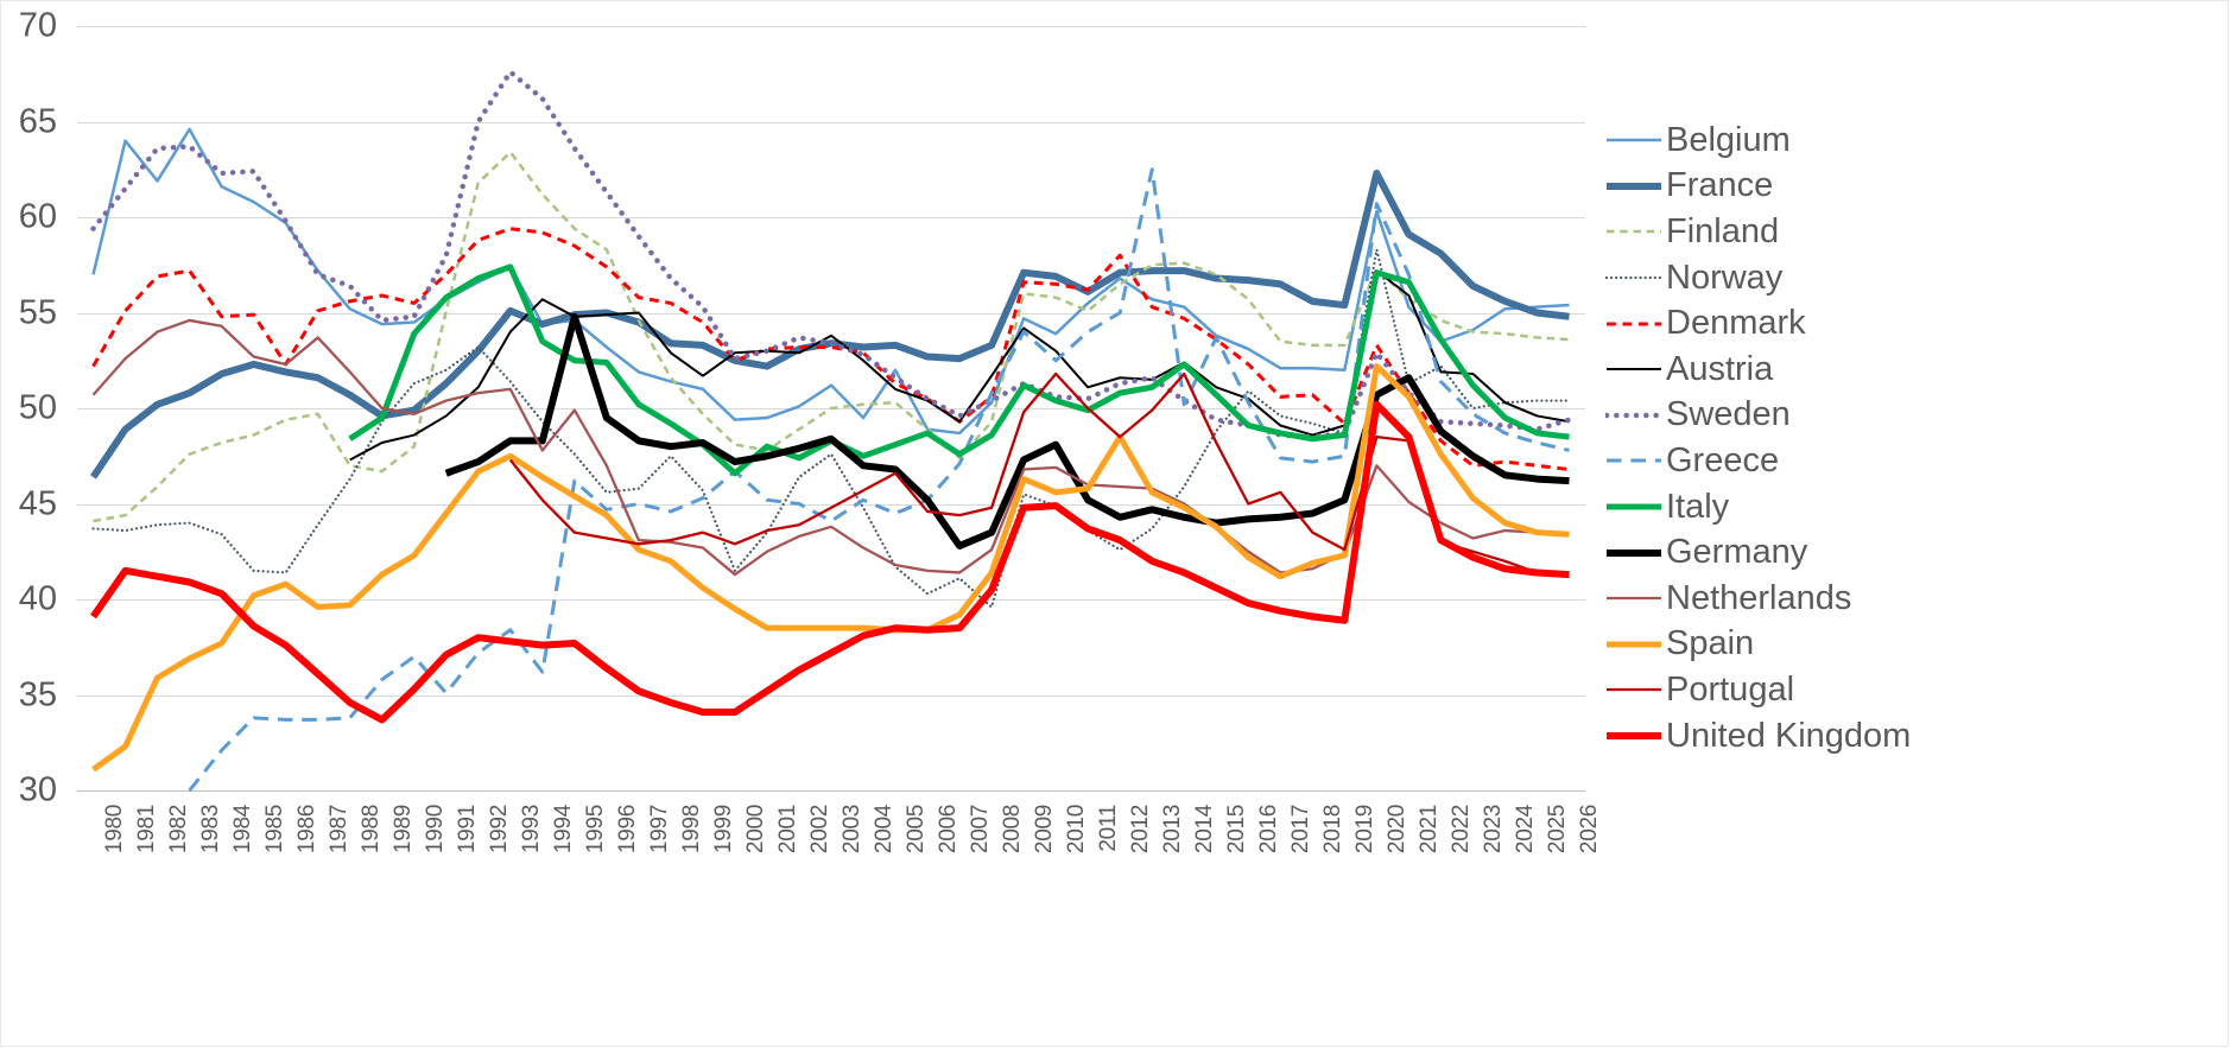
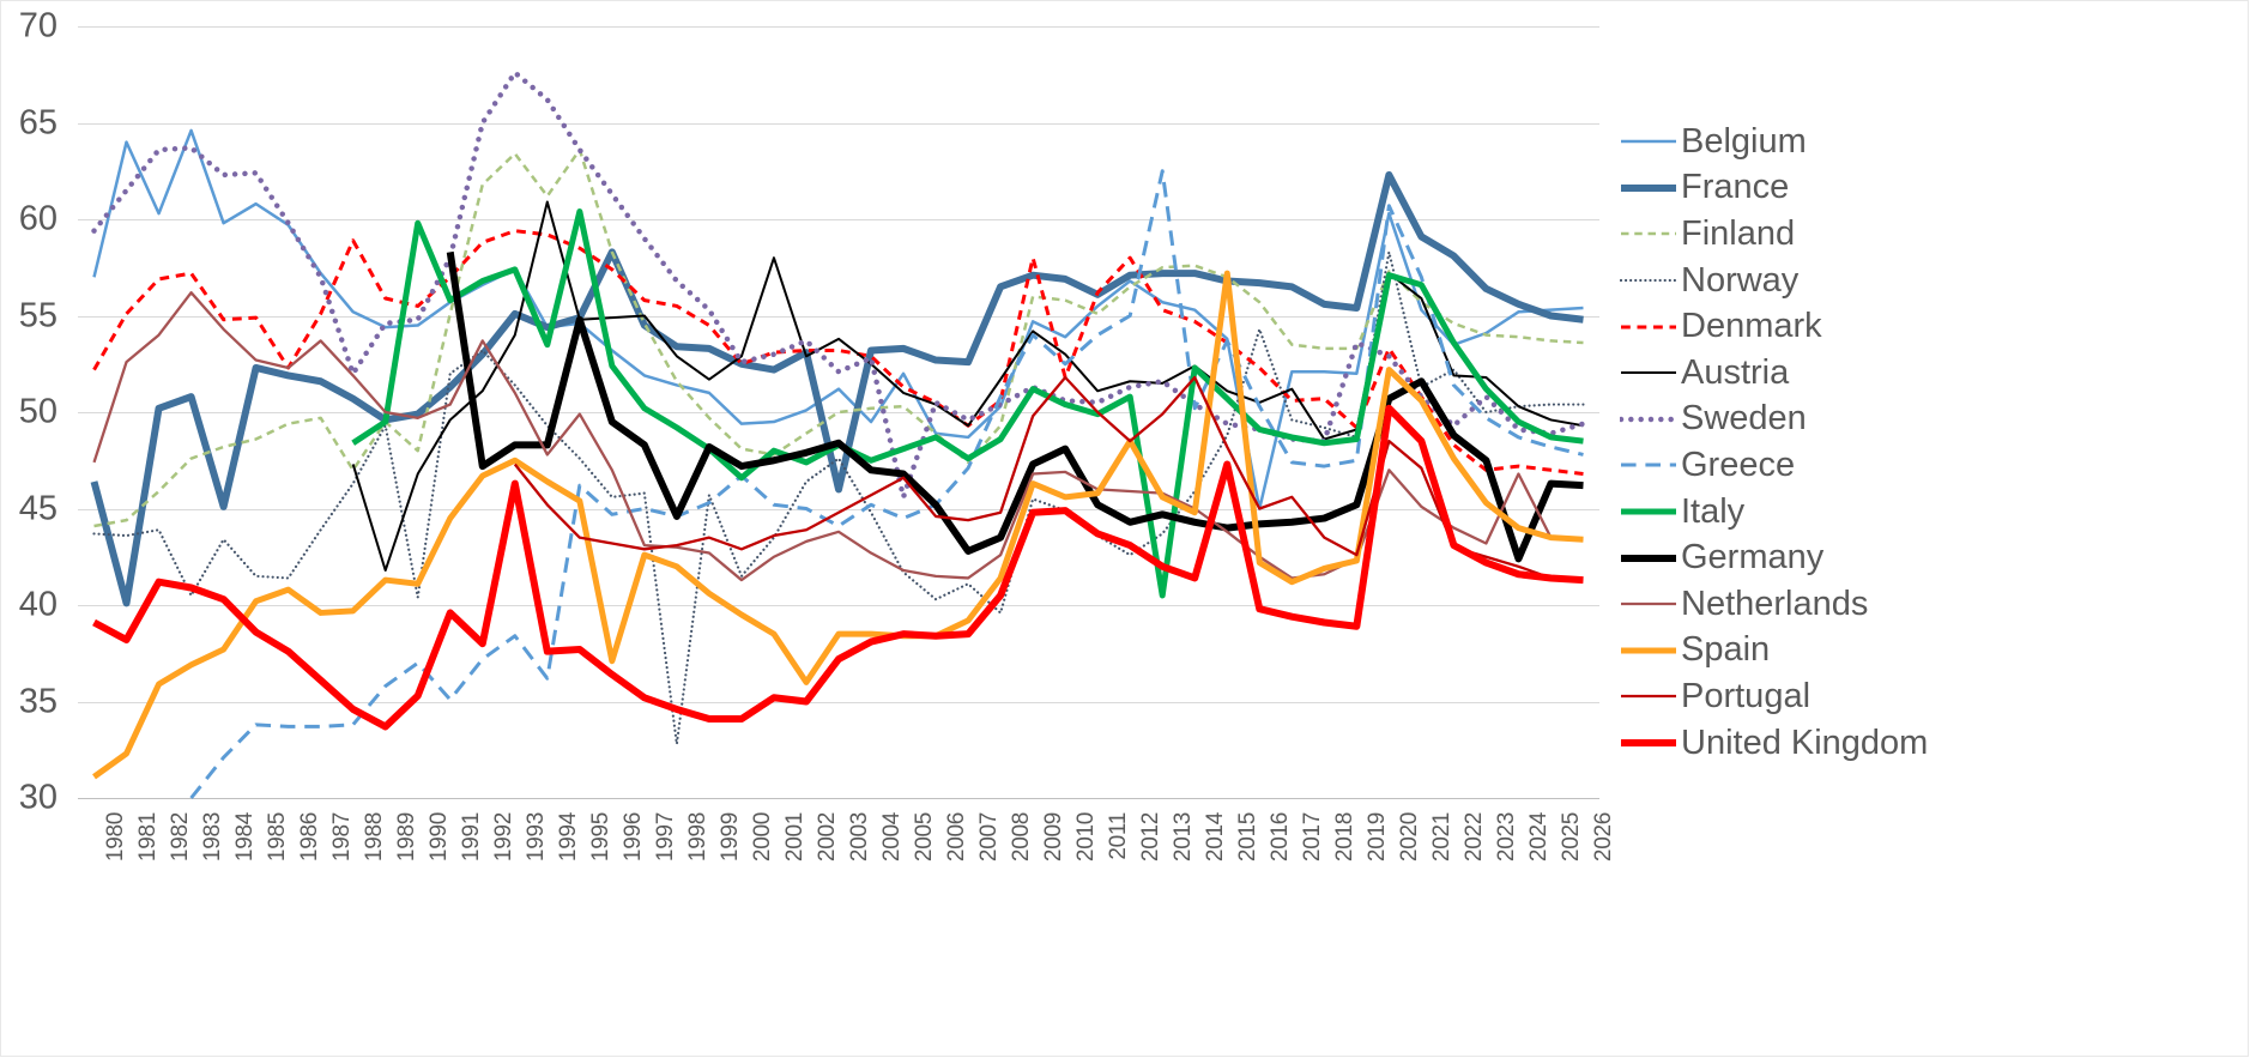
Netherlands/1980: 50.7 -> 47.4
France/1981: 48.9 -> 40.1
United Kingdom/1981: 41.5 -> 38.2
Belgium/1982: 61.9 -> 60.3
Norway/1983: 44.0 -> 40.5
Netherlands/1983: 54.6 -> 56.2
Belgium/1984: 61.6 -> 59.8
France/1984: 51.8 -> 45.1
Denmark/1988: 55.6 -> 58.9
Sweden/1988: 56.4 -> 52.0
Finland/1989: 46.7 -> 49.5
Austria/1989: 48.2 -> 41.8
Norway/1990: 51.3 -> 40.4
Austria/1990: 48.6 -> 46.8
Italy/1990: 53.9 -> 59.8
Spain/1990: 42.3 -> 41.1
Germany/1991: 46.6 -> 58.3
United Kingdom/1991: 37.1 -> 39.6
Netherlands/1992: 50.8 -> 53.7
United Kingdom/1993: 37.8 -> 46.3
Austria/1994: 55.7 -> 60.9
Finland/1995: 59.4 -> 63.6
Italy/1995: 52.5 -> 60.4
France/1996: 55.0 -> 58.3
Spain/1996: 44.4 -> 37.1
Norway/1998: 47.5 -> 32.8
Germany/1998: 48.0 -> 44.6
Austria/2001: 53.0 -> 58.0
Spain/2002: 38.5 -> 36.0
United Kingdom/2002: 36.3 -> 35.0
France/2003: 53.4 -> 46.0
Sweden/2003: 53.4 -> 52.1
Sweden/2005: 51.6 -> 45.6
France/2008: 53.3 -> 56.5
Denmark/2009: 56.6 -> 58.0
Denmark/2010: 56.5 -> 51.8
Italy/2013: 51.1 -> 40.5
Spain/2015: 43.8 -> 57.2
United Kingdom/2015: 40.6 -> 47.3
Belgium/2016: 53.1 -> 45.0
Norway/2016: 50.9 -> 54.3
Austria/2017: 49.1 -> 51.2
Sweden/2019: 48.7 -> 53.6
Portugal/2021: 48.3 -> 47.1
Sweden/2023: 49.2 -> 50.8
Germany/2024: 46.5 -> 42.4
Netherlands/2024: 43.6 -> 46.8
